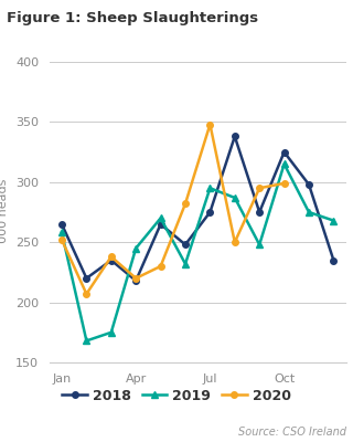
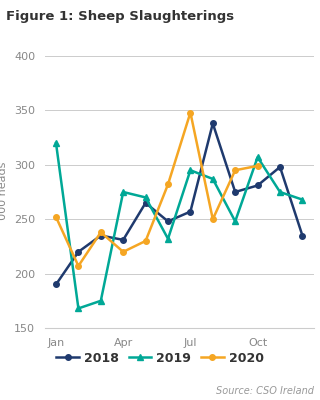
2018/Jan: 265 -> 190
2019/Jan: 258 -> 320
2018/Apr: 218 -> 231
2019/Apr: 245 -> 275
2018/Jul: 275 -> 257
2018/Oct: 325 -> 281
2019/Oct: 315 -> 307
